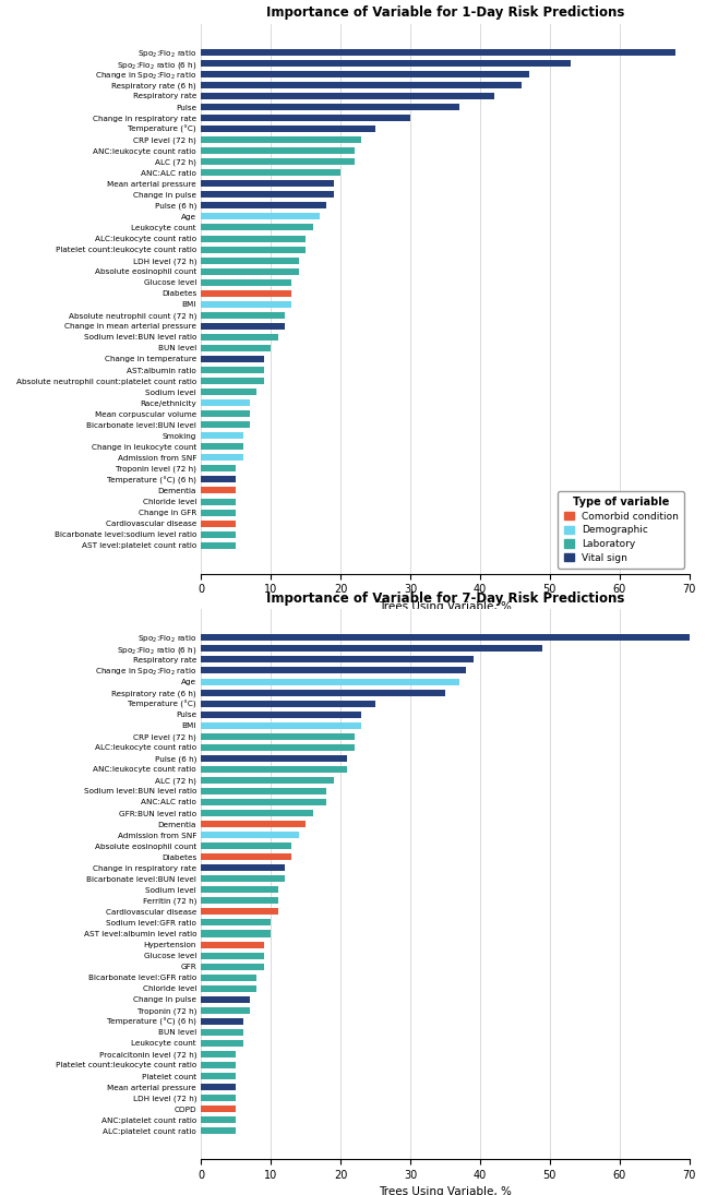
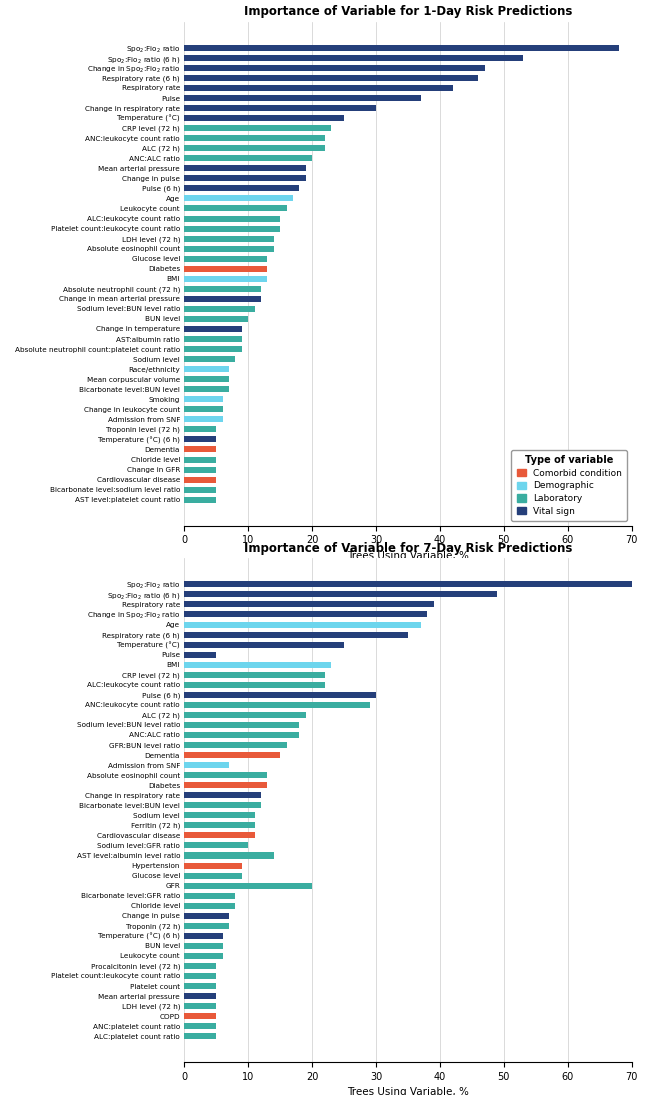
Importance of Variable for 7-Day Risk Predictions/Pulse: 23 -> 5
Importance of Variable for 7-Day Risk Predictions/Pulse (6 h): 21 -> 30
Importance of Variable for 7-Day Risk Predictions/ANC:leukocyte count ratio: 21 -> 29
Importance of Variable for 7-Day Risk Predictions/Admission from SNF: 14 -> 7
Importance of Variable for 7-Day Risk Predictions/AST level:albumin level ratio: 10 -> 14
Importance of Variable for 7-Day Risk Predictions/GFR: 9 -> 20
